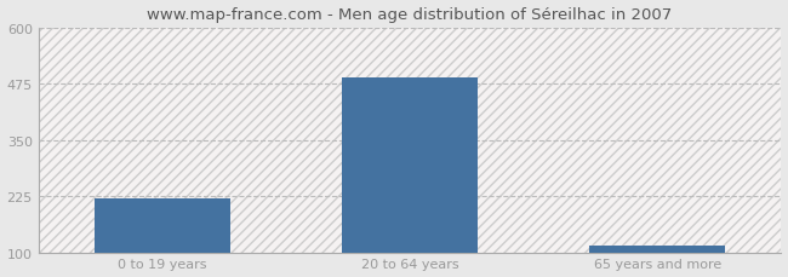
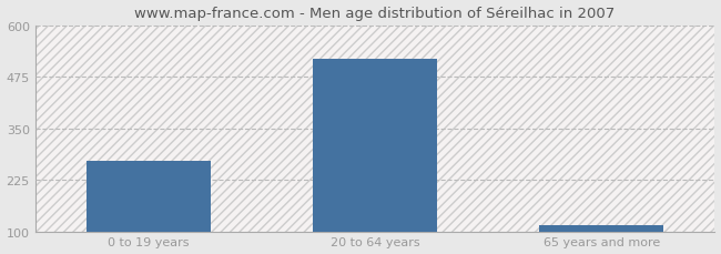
0 to 19 years: 220 -> 270
20 to 64 years: 490 -> 520
